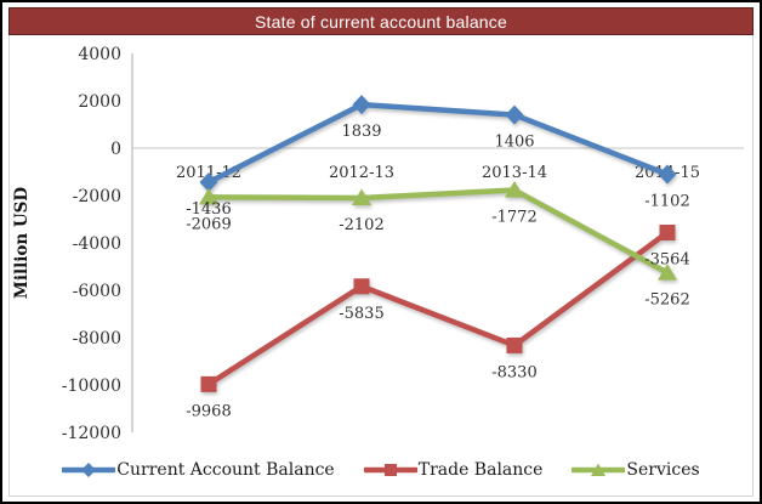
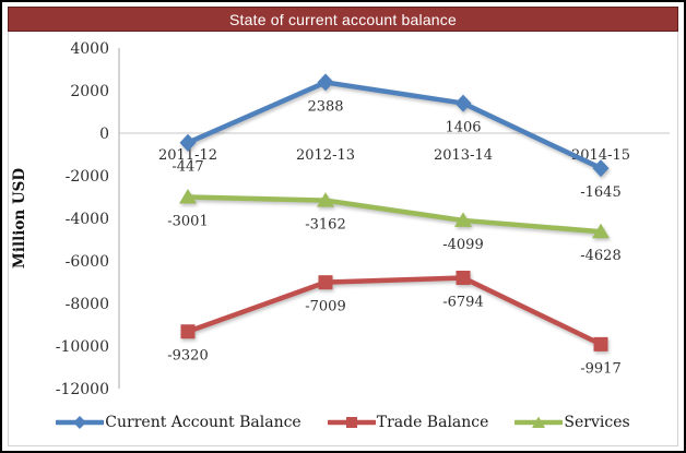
Current Account Balance/2011-12: -1436 -> -447
Trade Balance/2011-12: -9968 -> -9320
Services/2011-12: -2069 -> -3001
Current Account Balance/2012-13: 1839 -> 2388
Trade Balance/2012-13: -5835 -> -7009
Services/2012-13: -2102 -> -3162
Trade Balance/2013-14: -8330 -> -6794
Services/2013-14: -1772 -> -4099
Current Account Balance/2014-15: -1102 -> -1645
Trade Balance/2014-15: -3564 -> -9917
Services/2014-15: -5262 -> -4628
